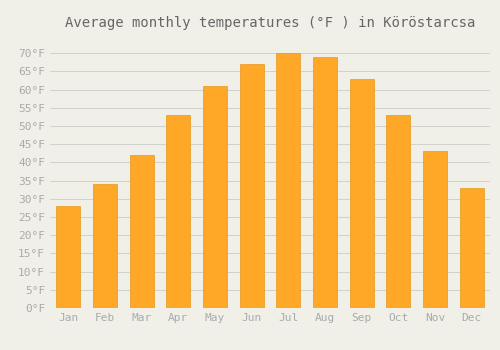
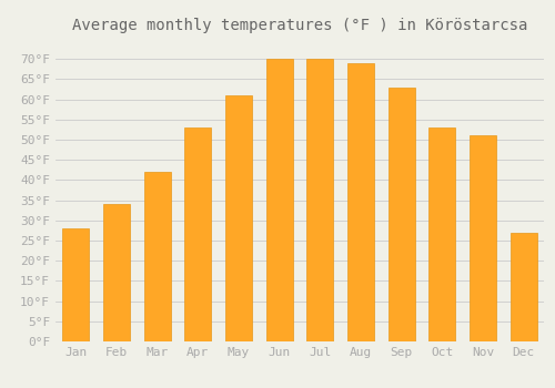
Jun: 67°F -> 70°F
Nov: 43°F -> 51°F
Dec: 33°F -> 27°F
